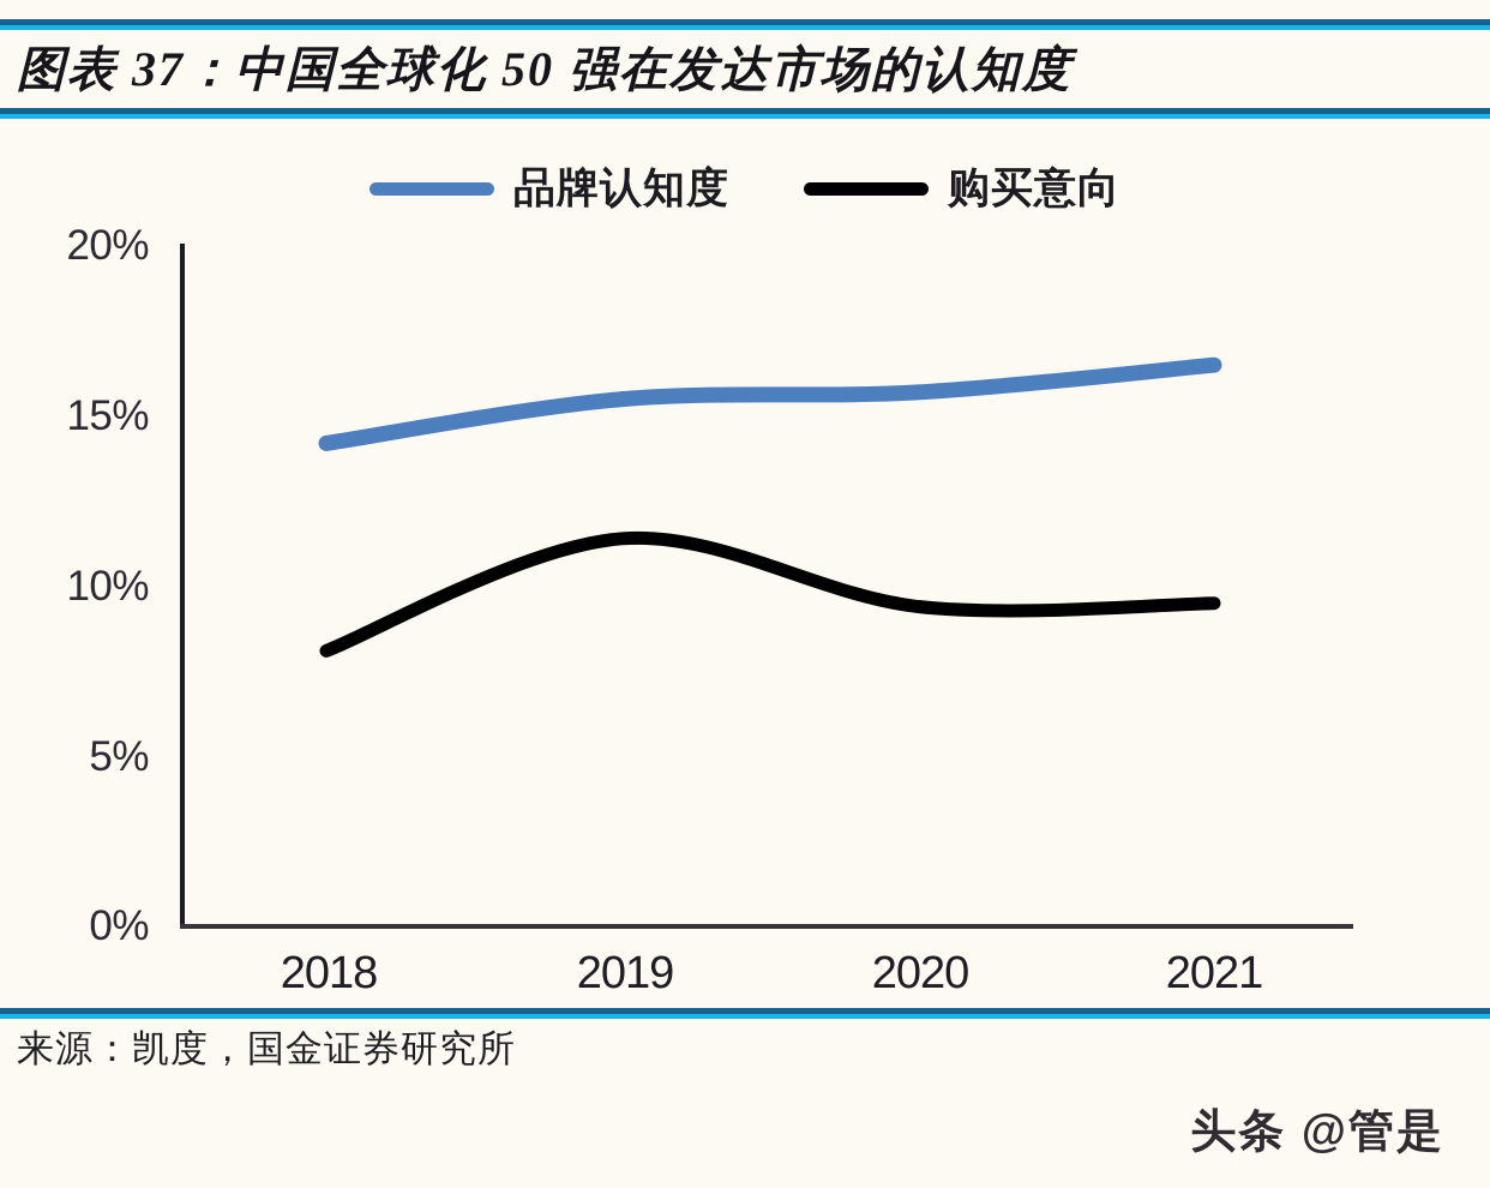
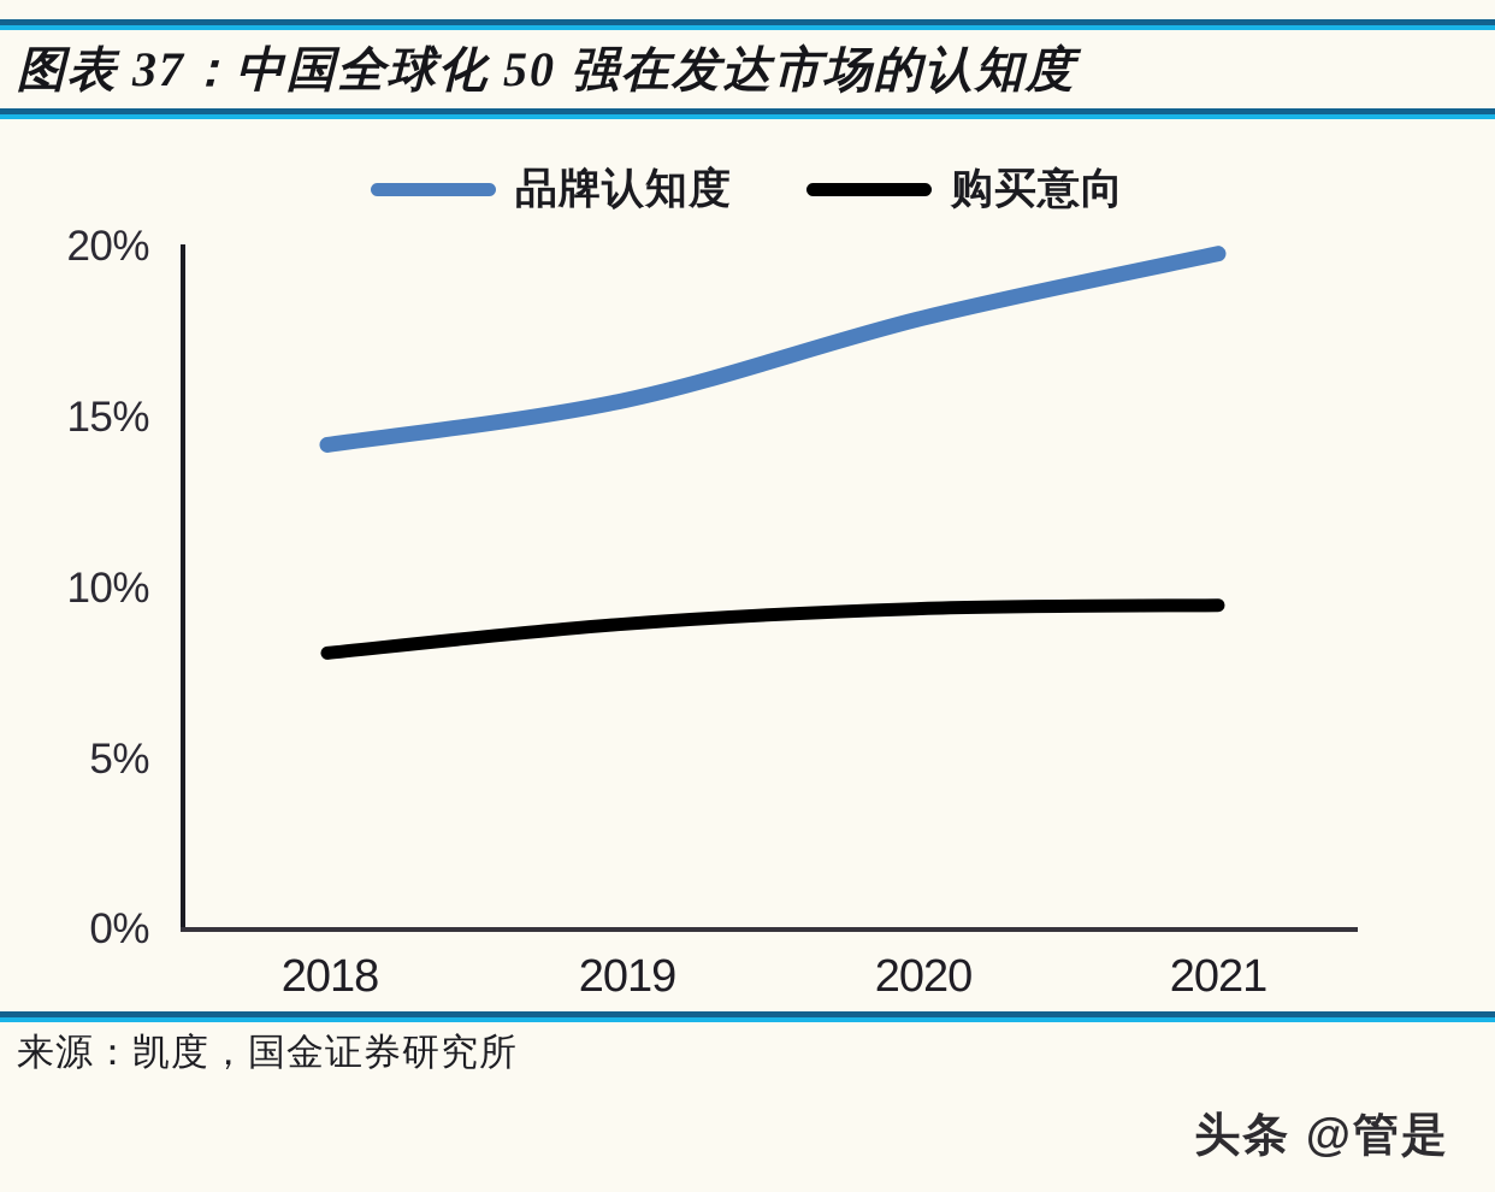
购买意向/2019: 11.4% -> 8.9%
品牌认知度/2020: 15.7% -> 17.9%
品牌认知度/2021: 16.5% -> 19.8%
